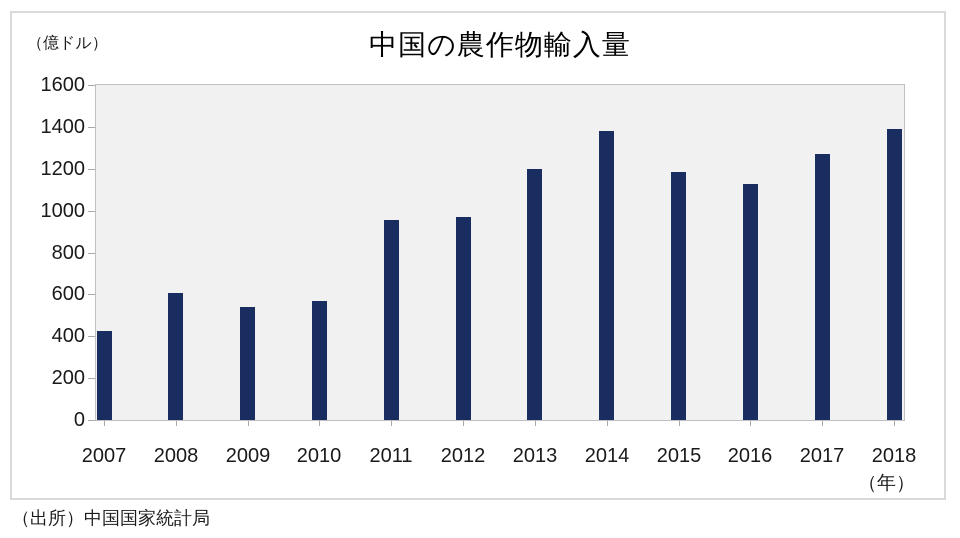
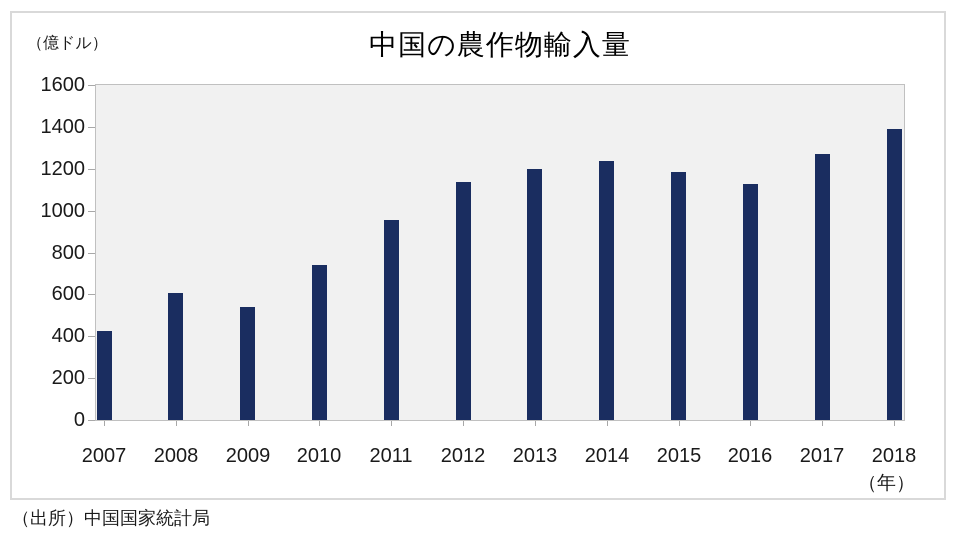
2010: 570 -> 740
2012: 970 -> 1140
2014: 1380 -> 1240
